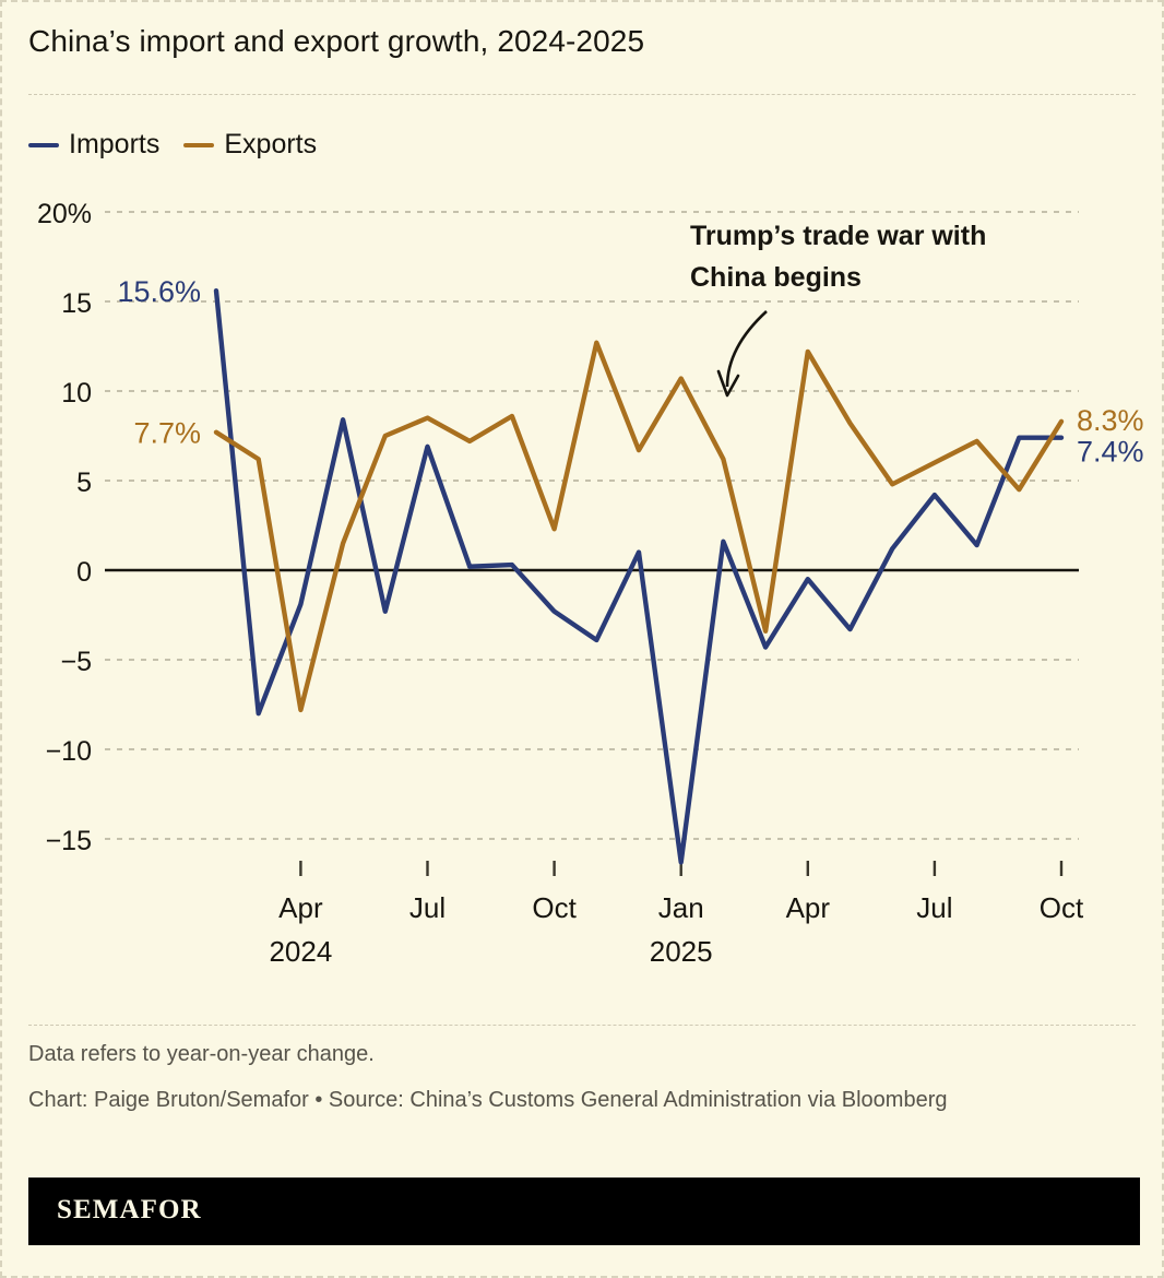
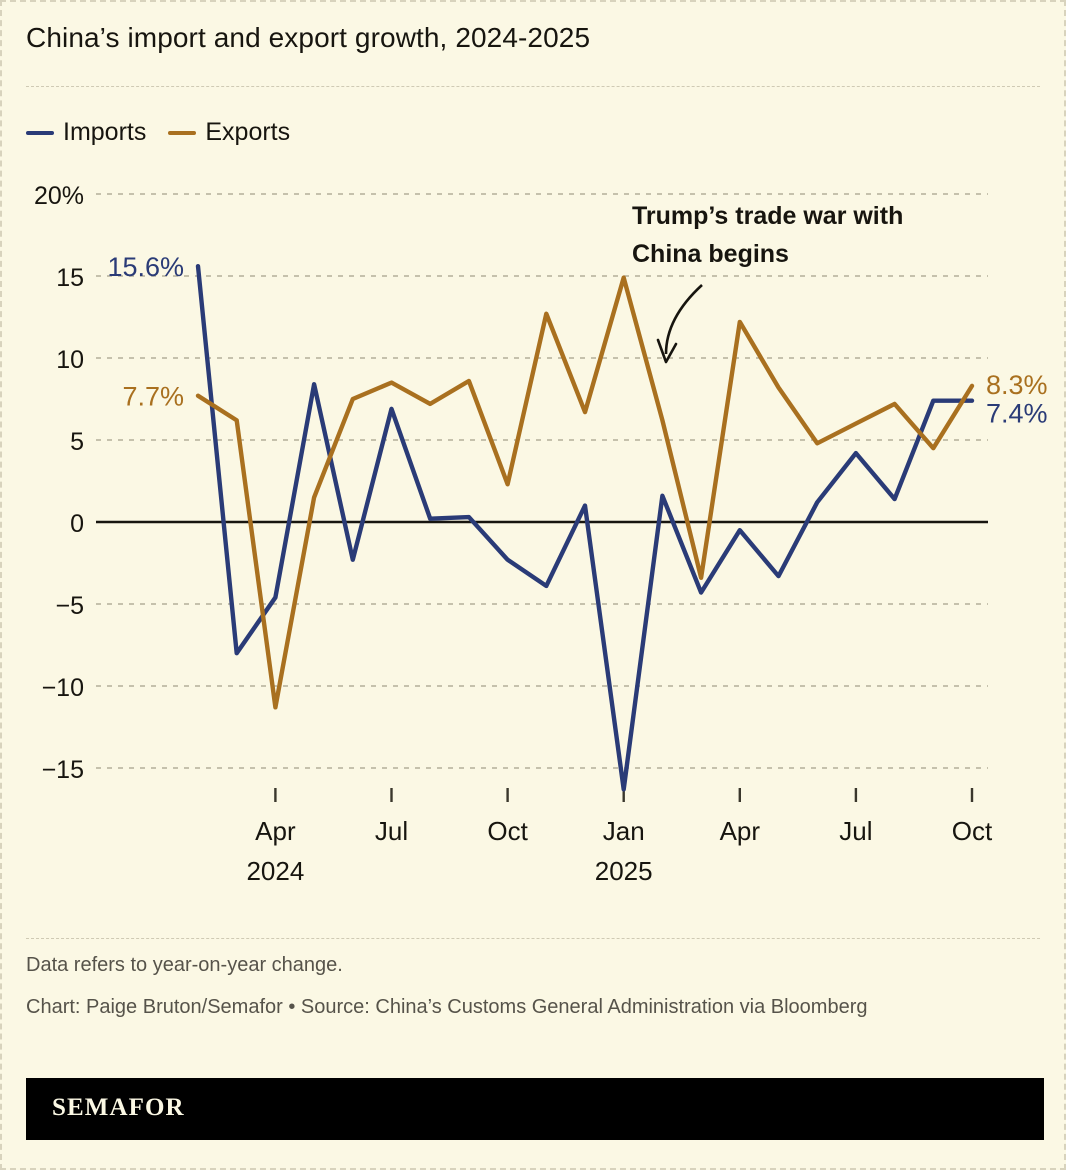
Imports/Apr 2024: -1.9% -> -4.6%
Exports/Apr 2024: -7.8% -> -11.3%
Exports/Jan 2025: 10.7% -> 14.9%
